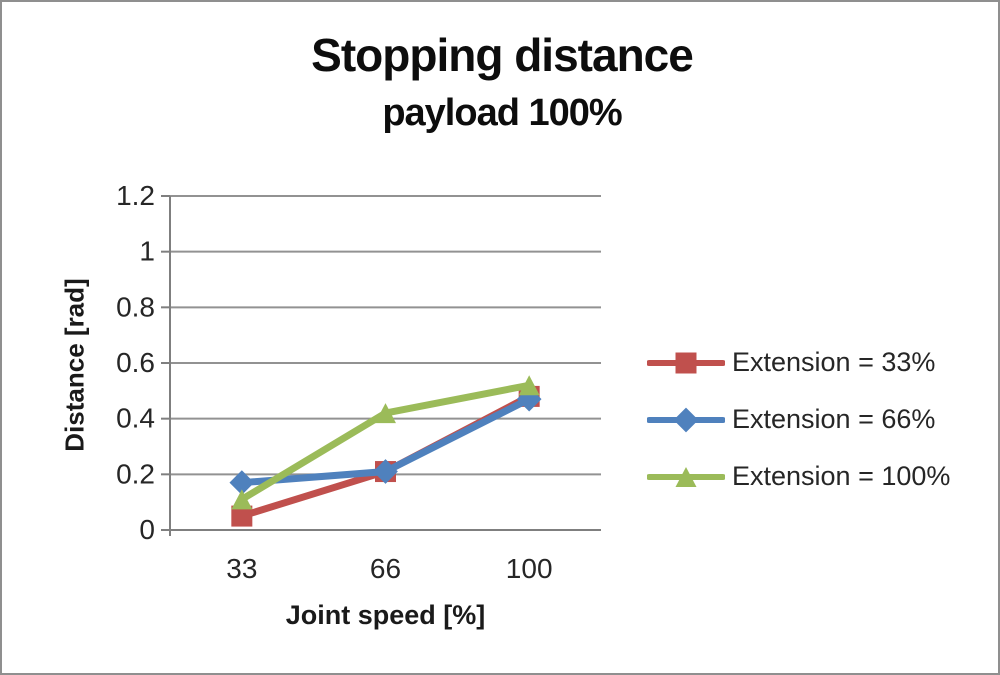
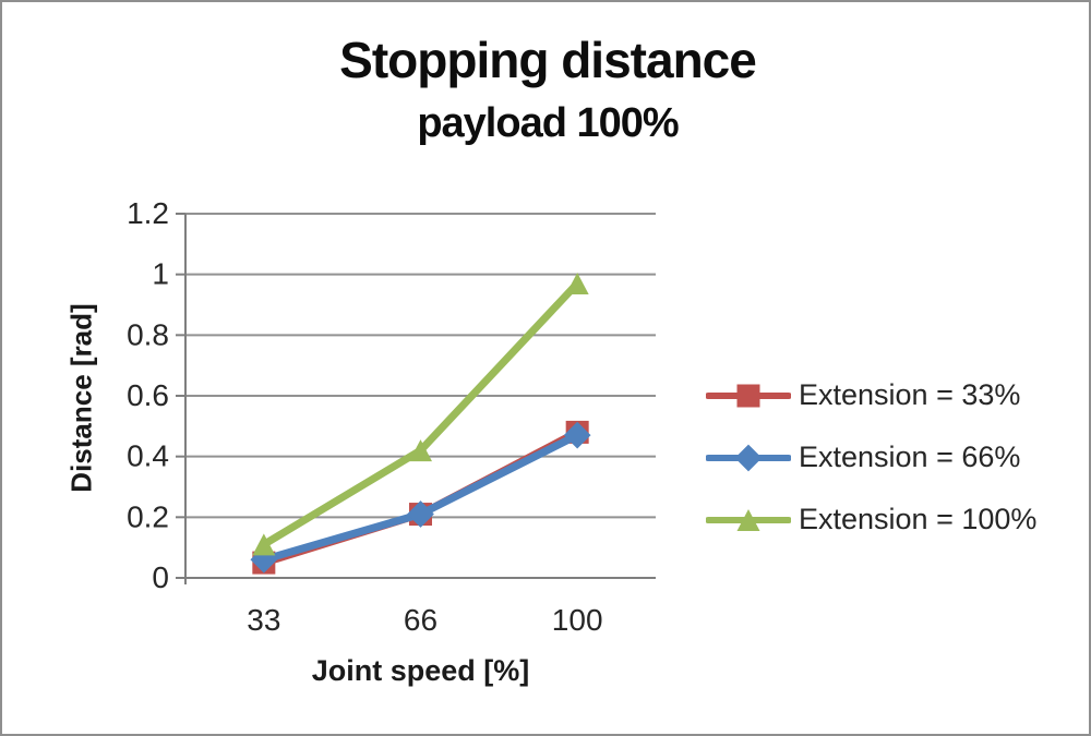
Extension = 66%/33: 0.17 -> 0.06
Extension = 100%/100: 0.52 -> 0.97
